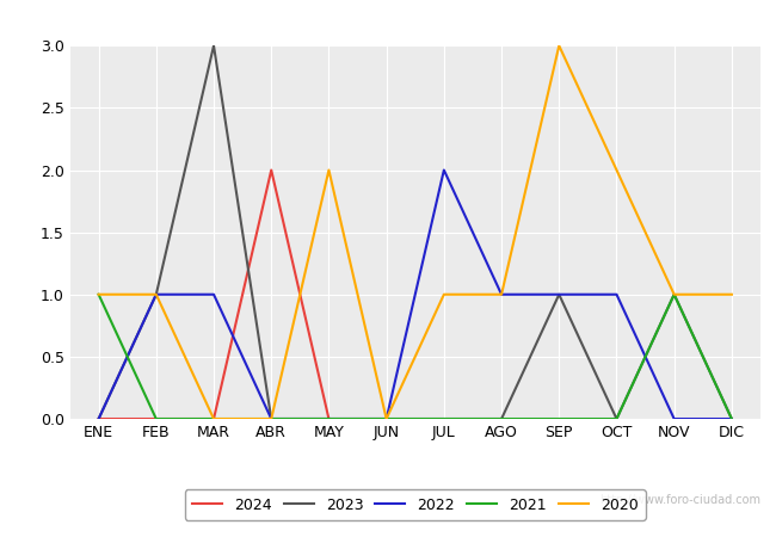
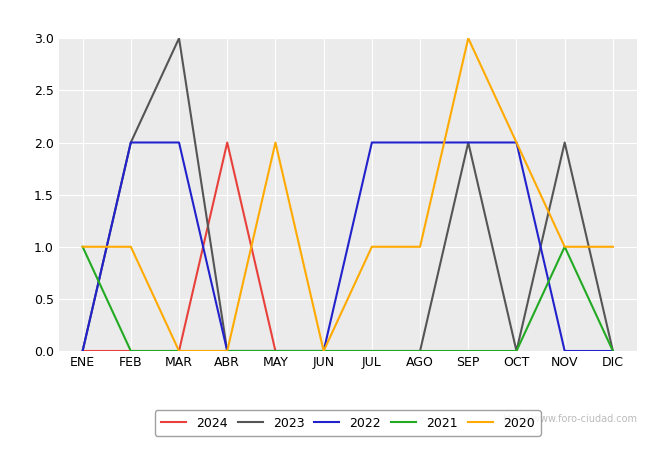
2023/FEB: 1 -> 2
2022/FEB: 1 -> 2
2022/MAR: 1 -> 2
2022/AGO: 1 -> 2
2023/SEP: 1 -> 2
2022/SEP: 1 -> 2
2022/OCT: 1 -> 2
2023/NOV: 1 -> 2
